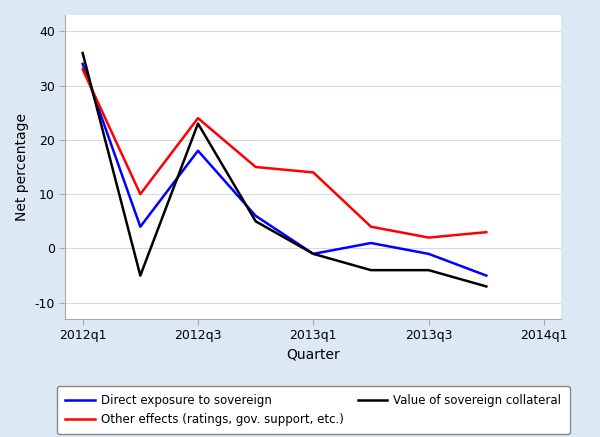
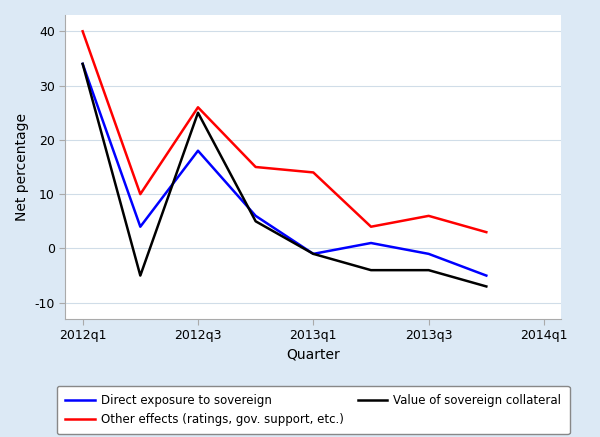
Other effects (ratings, gov. support, etc.)/2012q1: 33 -> 40
Value of sovereign collateral/2012q1: 36 -> 34
Other effects (ratings, gov. support, etc.)/2012q3: 24 -> 26
Value of sovereign collateral/2012q3: 23 -> 25
Other effects (ratings, gov. support, etc.)/2013q3: 2 -> 6
